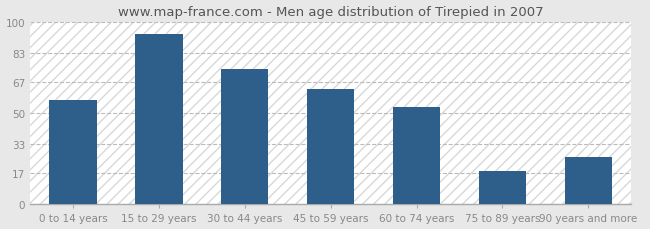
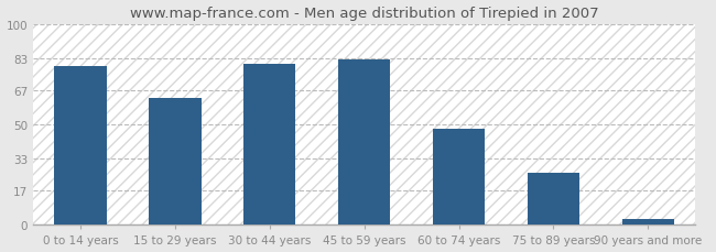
0 to 14 years: 57 -> 79
15 to 29 years: 93 -> 63
30 to 44 years: 74 -> 80
45 to 59 years: 63 -> 82
60 to 74 years: 53 -> 48
75 to 89 years: 18 -> 26
90 years and more: 26 -> 3
